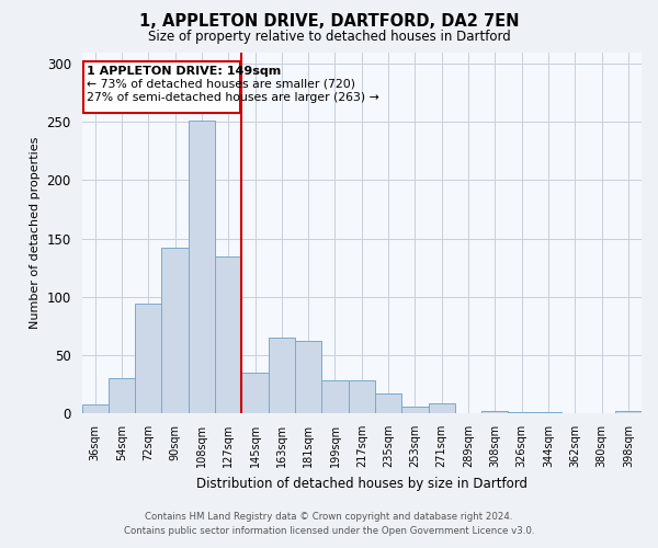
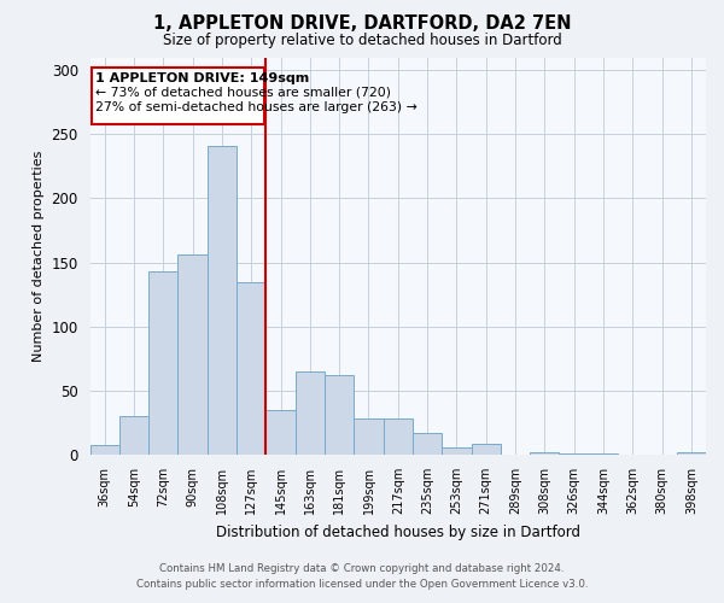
72sqm: 94 -> 143
90sqm: 142 -> 156
108sqm: 251 -> 241
